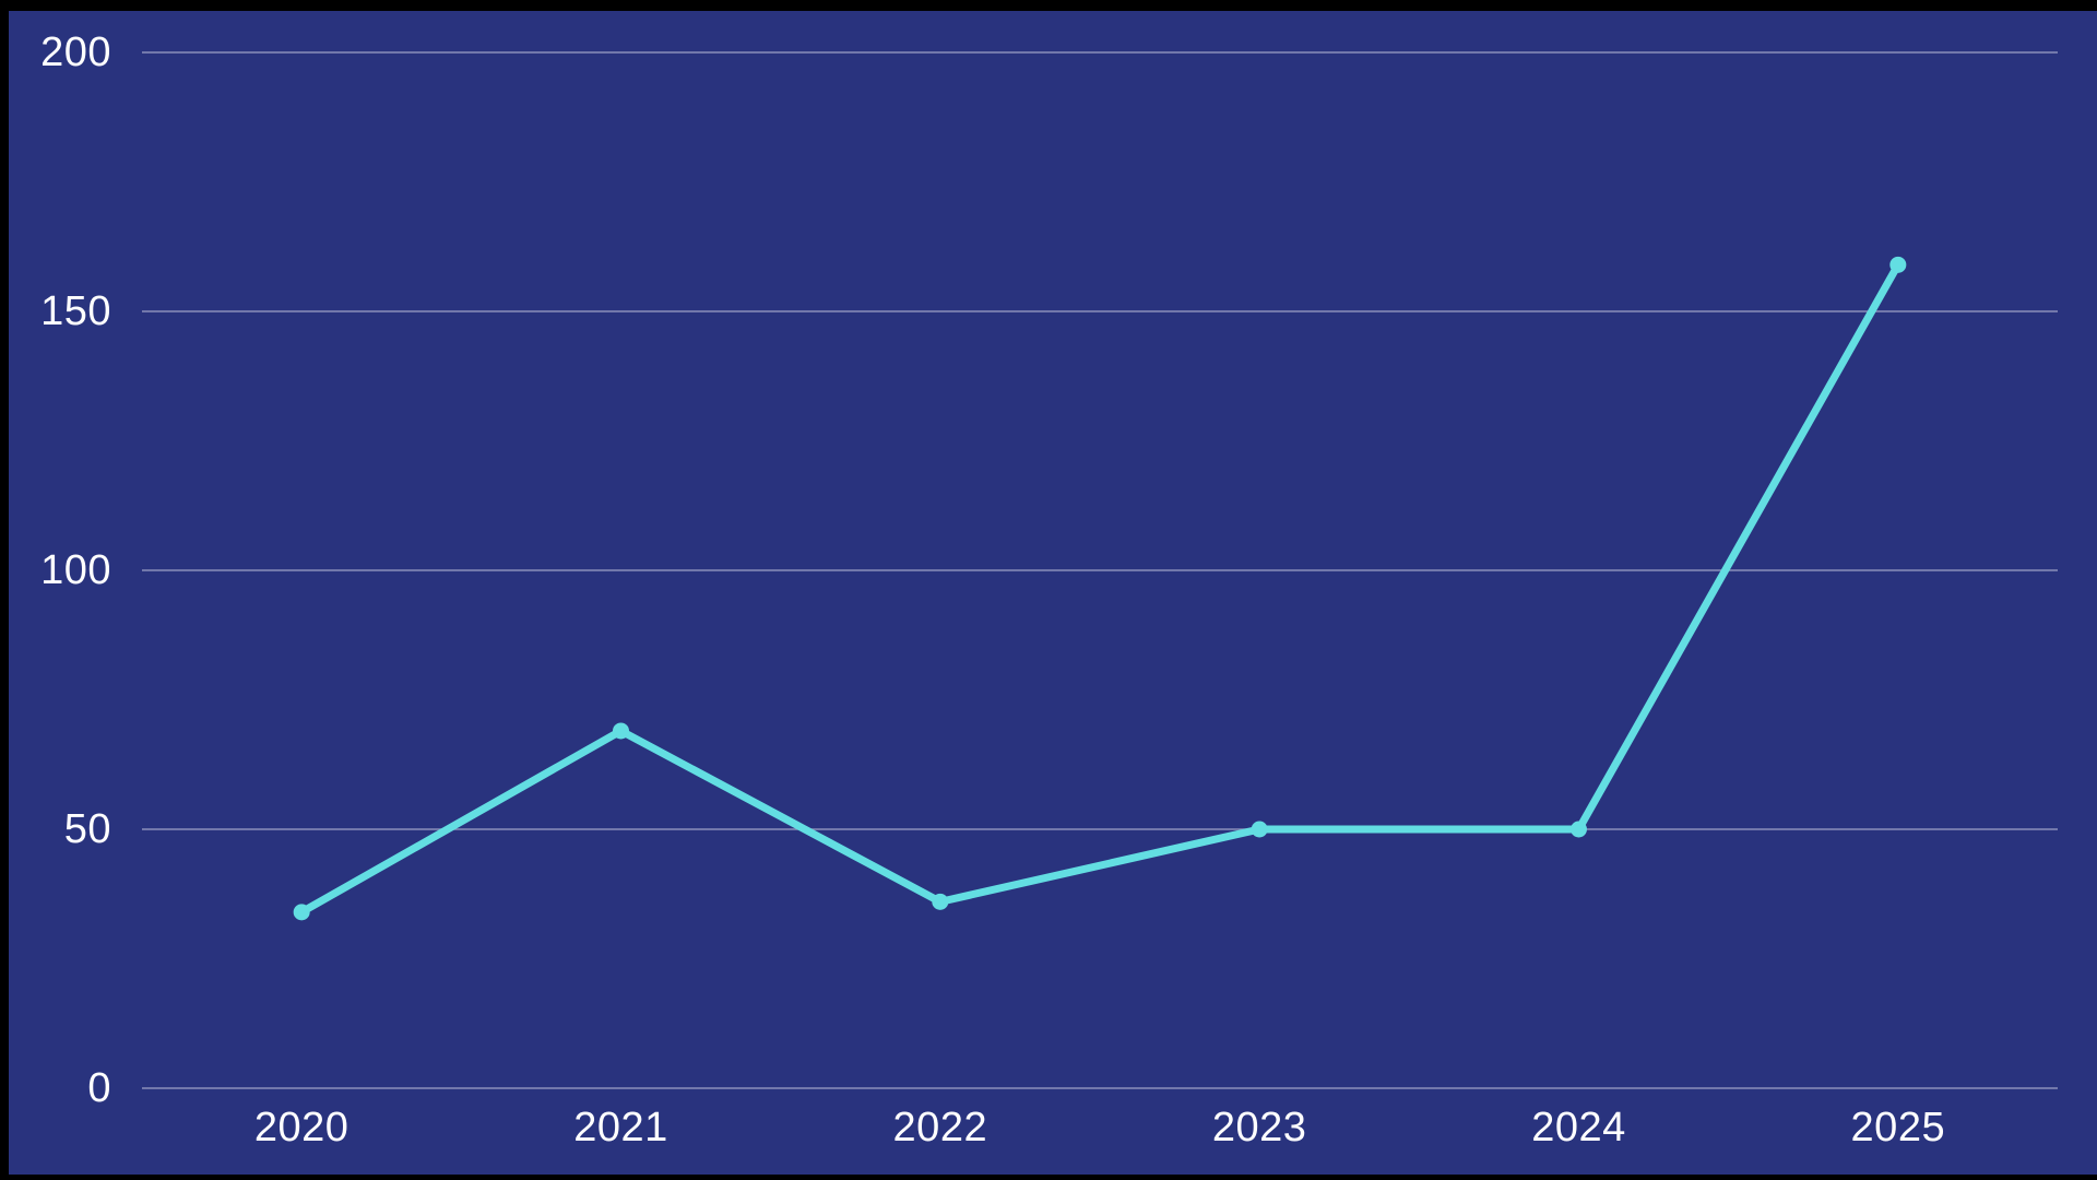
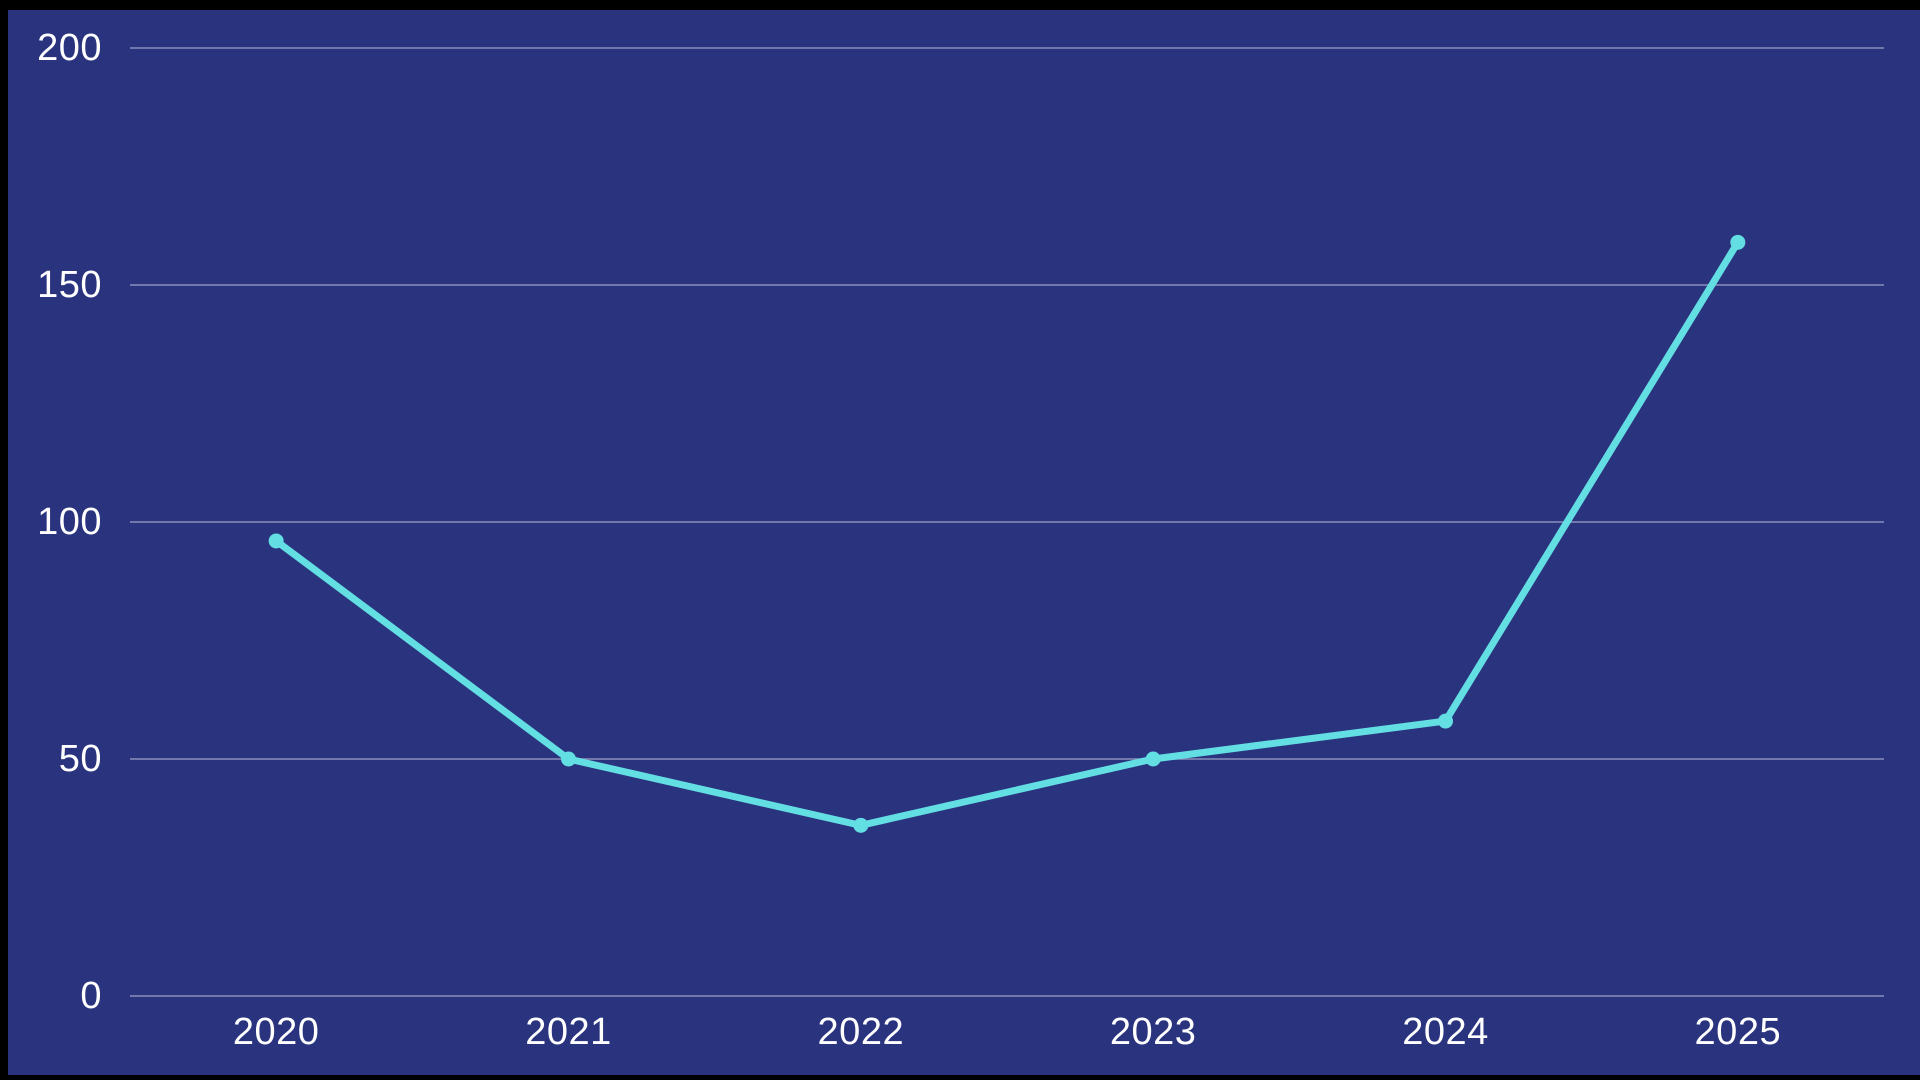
2020: 34 -> 96
2021: 69 -> 50
2024: 50 -> 58
